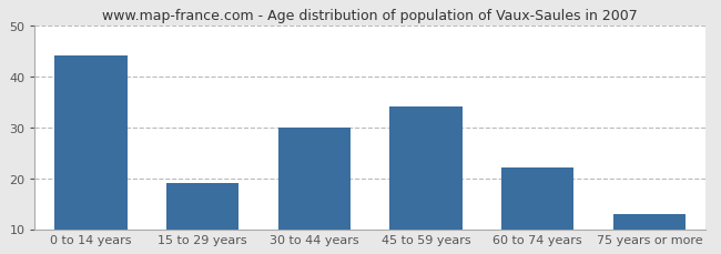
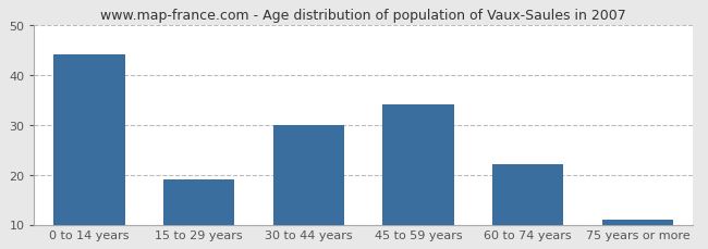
75 years or more: 13 -> 11
